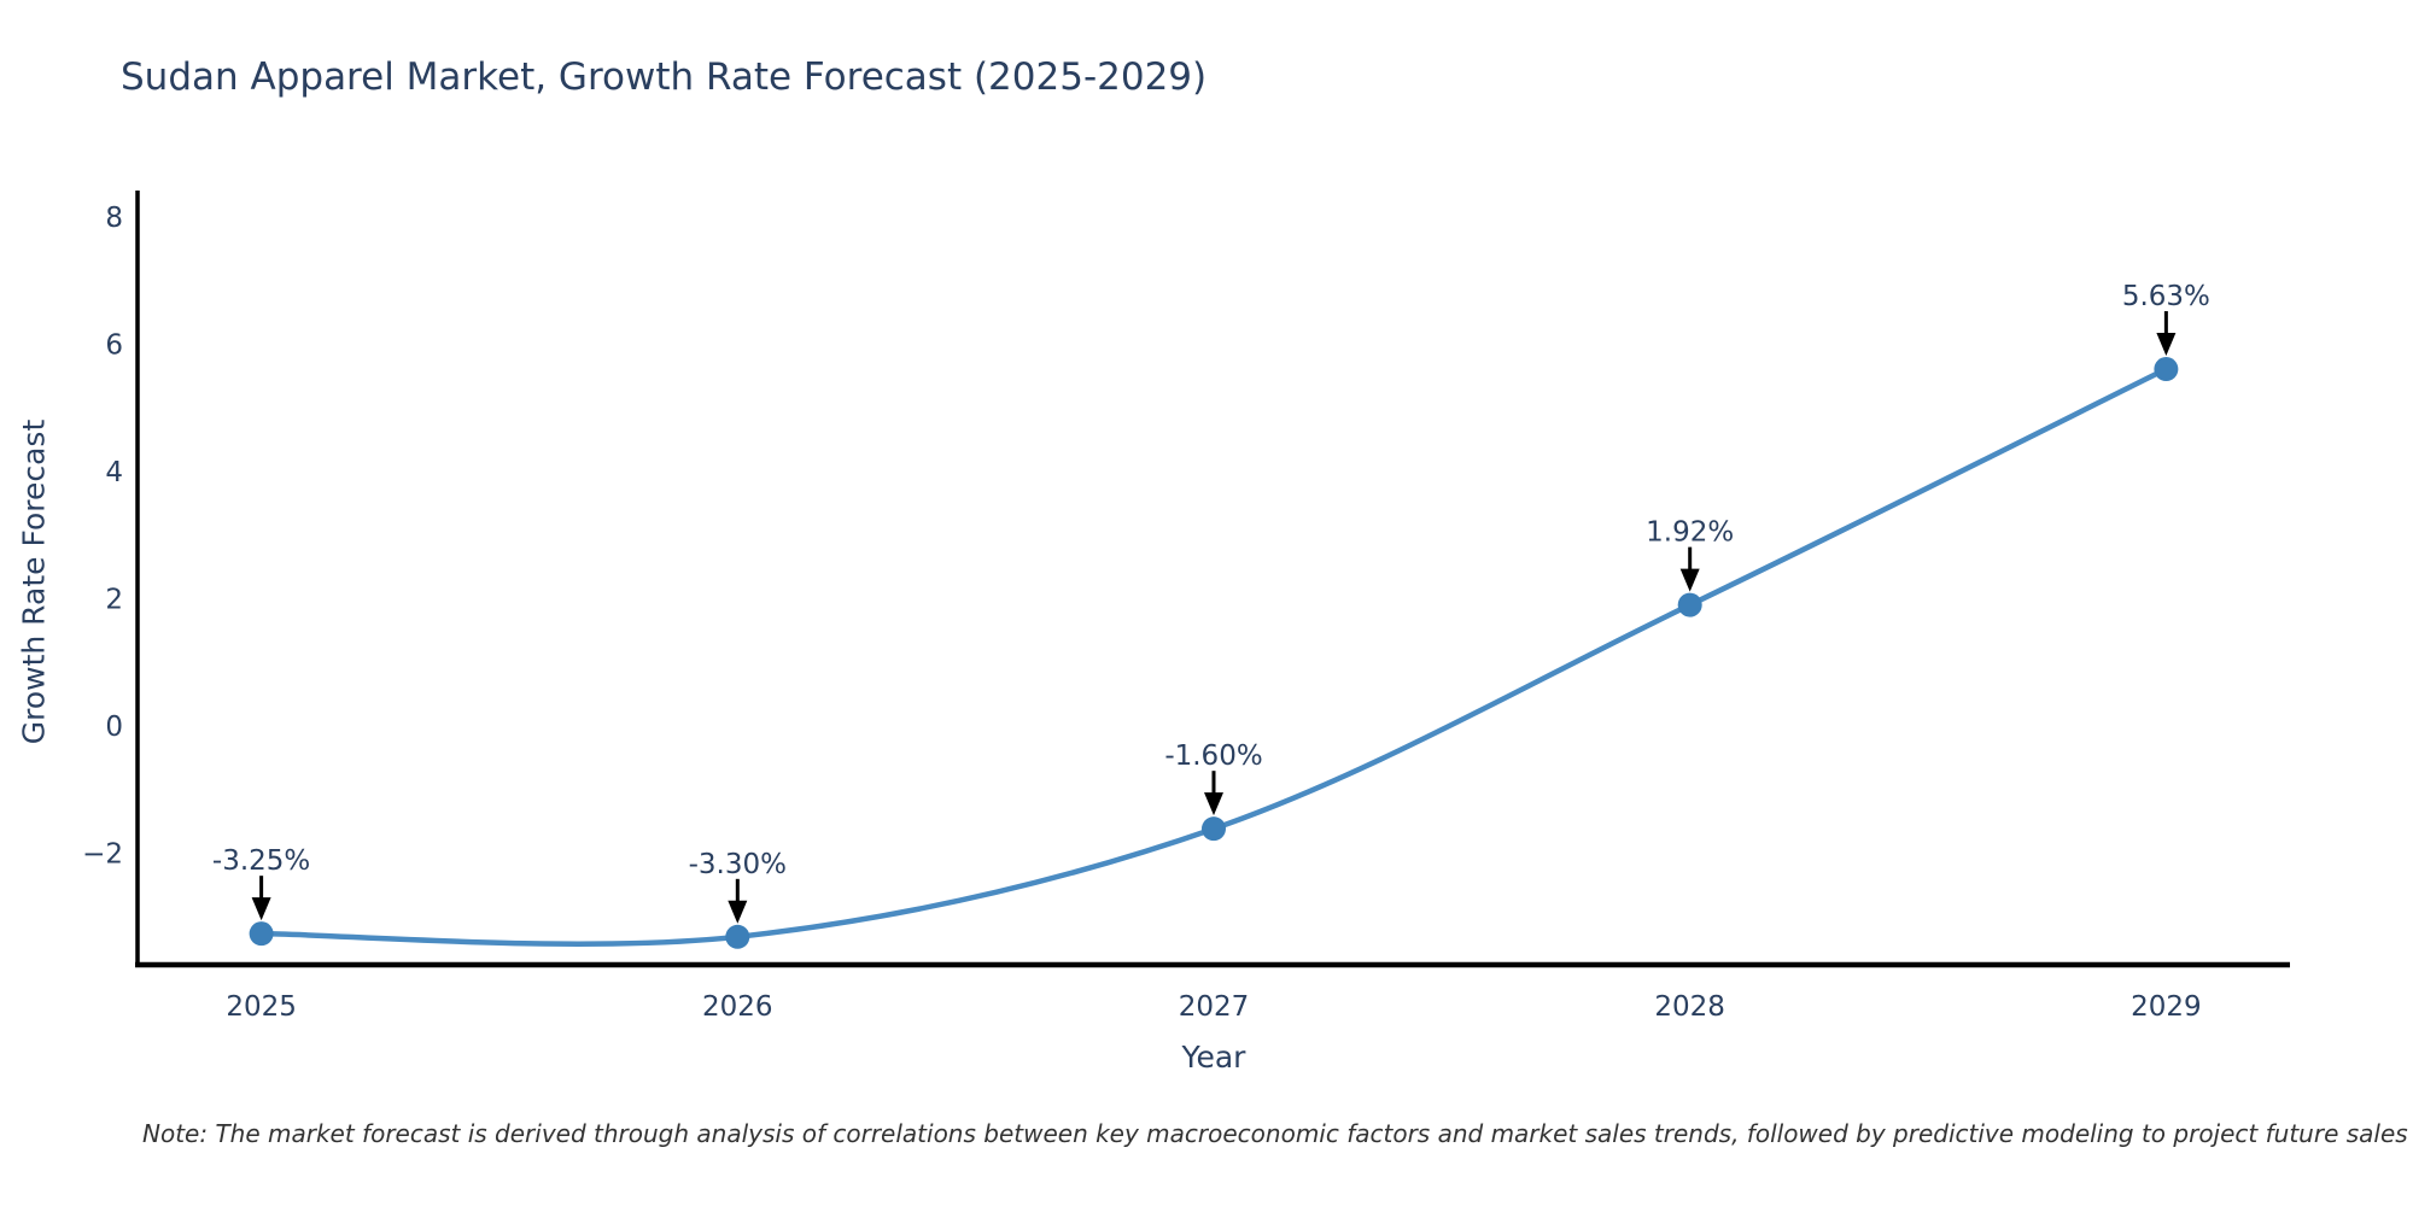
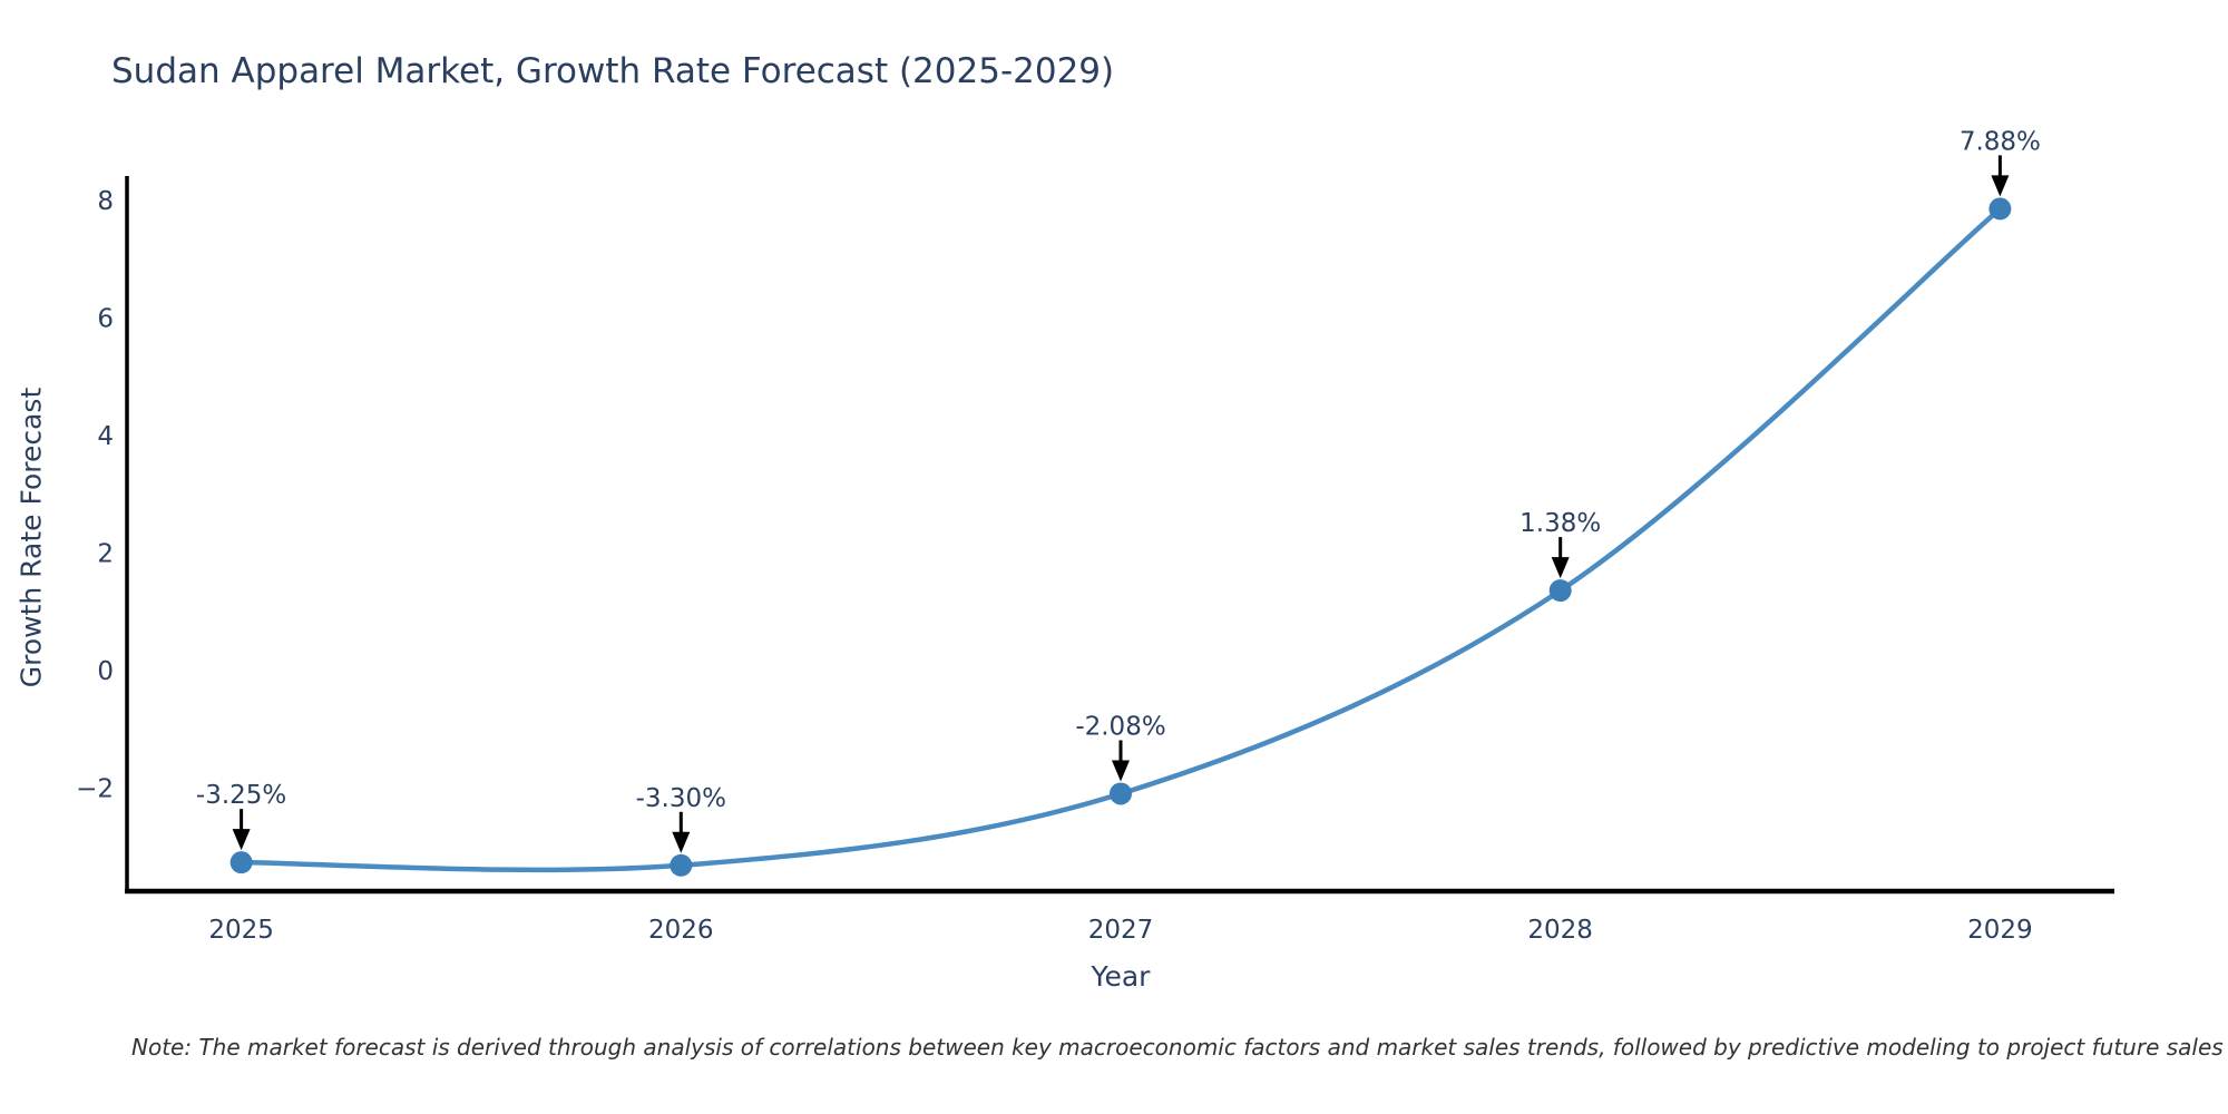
2027: -1.60% -> -2.08%
2028: 1.92% -> 1.38%
2029: 5.63% -> 7.88%
